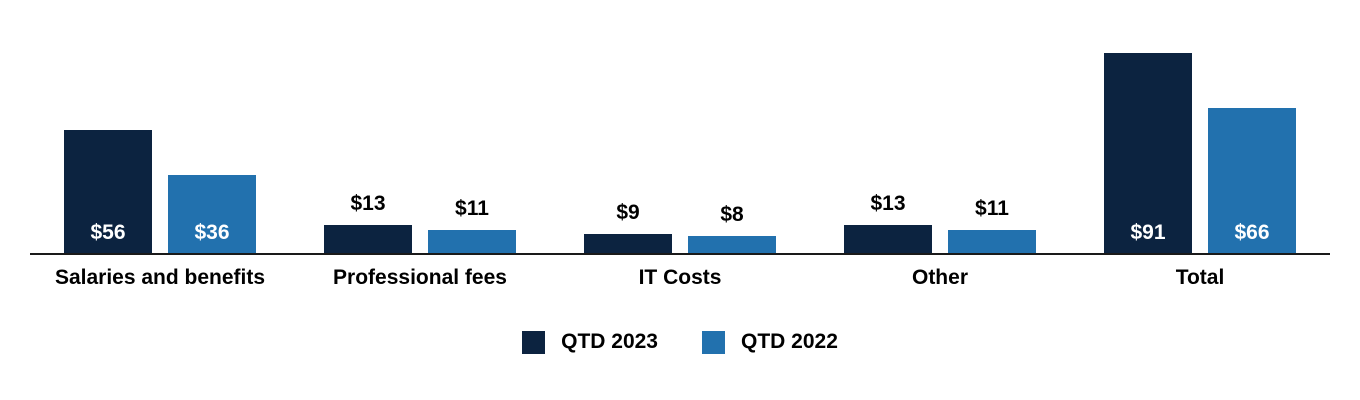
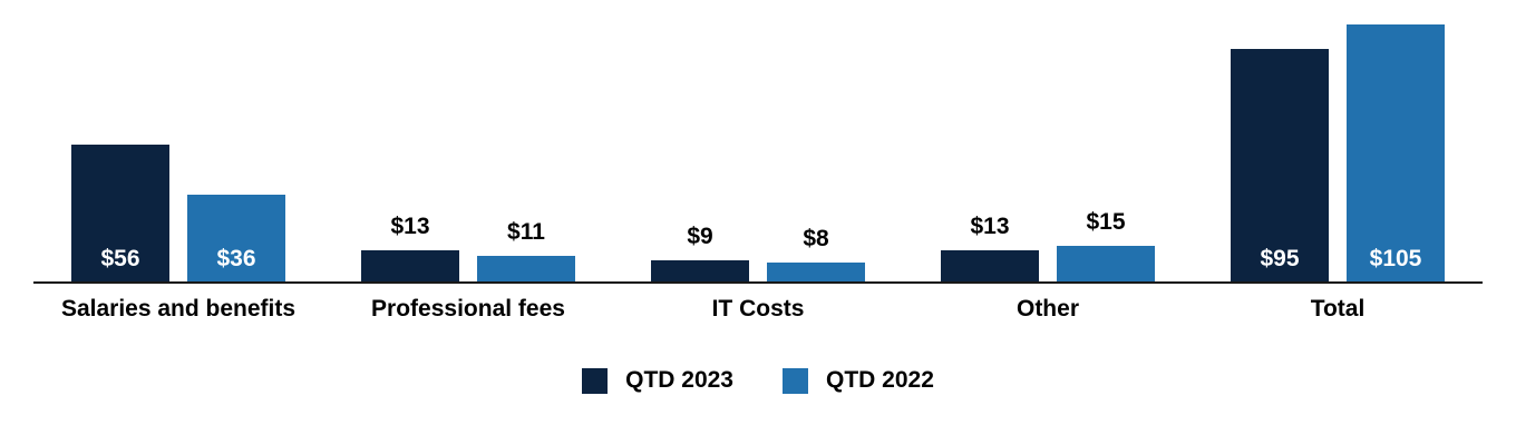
QTD 2022/Other: $11 -> $15
QTD 2023/Total: $91 -> $95
QTD 2022/Total: $66 -> $105
